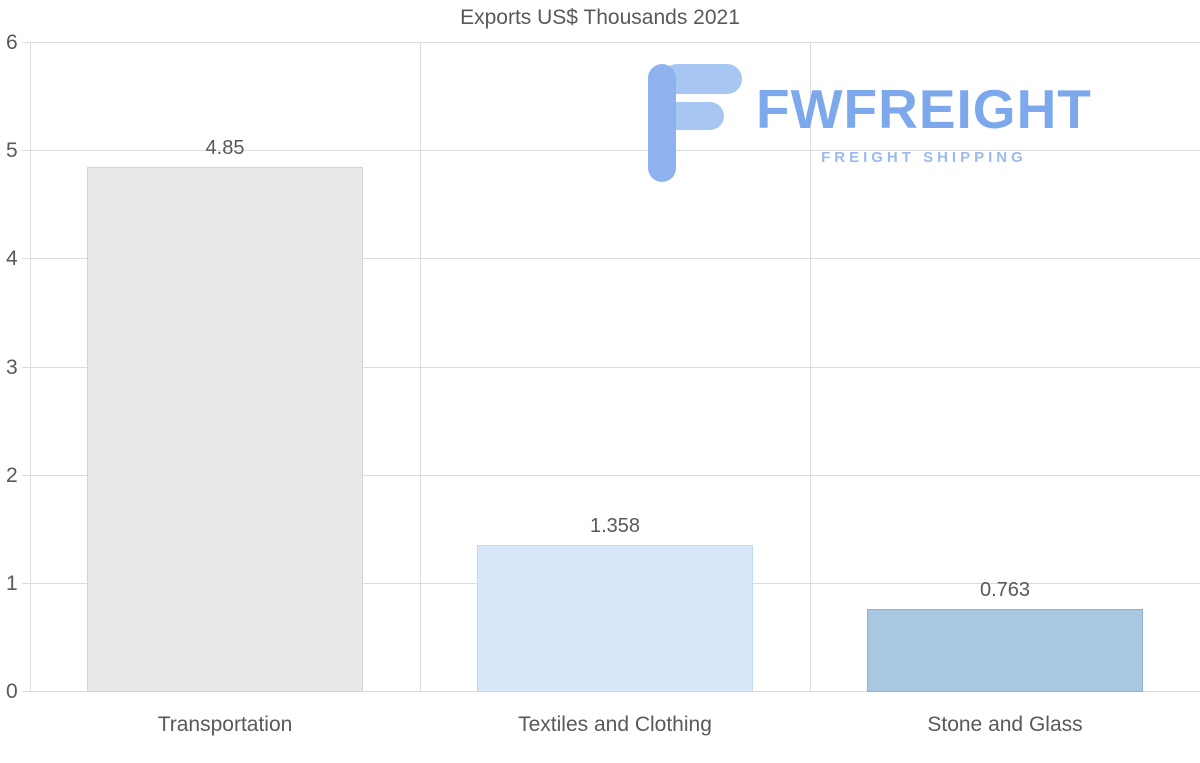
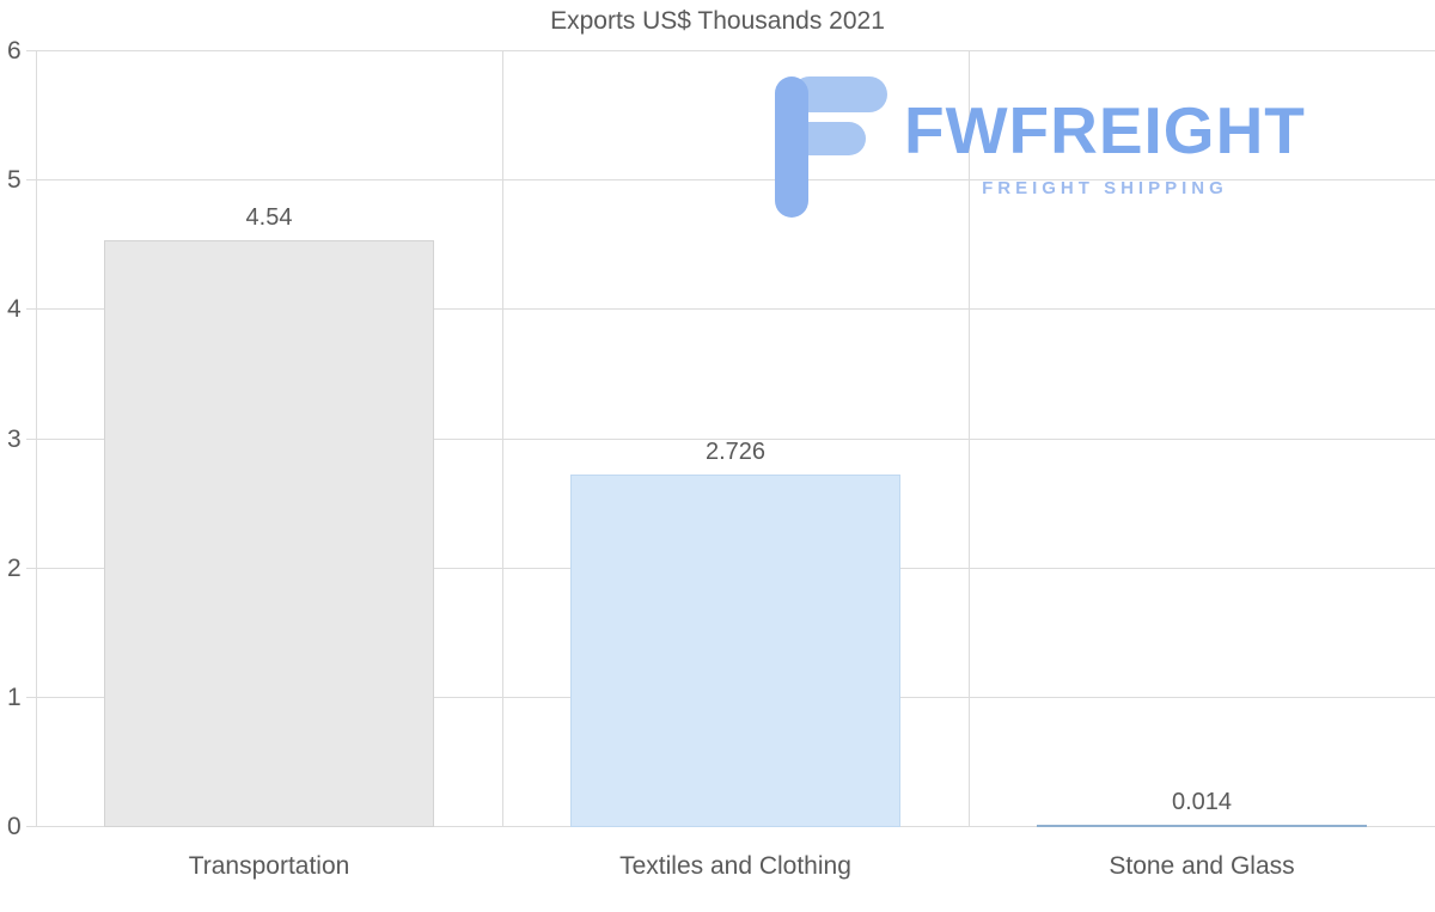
Transportation: 4.85 -> 4.54
Textiles and Clothing: 1.358 -> 2.726
Stone and Glass: 0.763 -> 0.014
